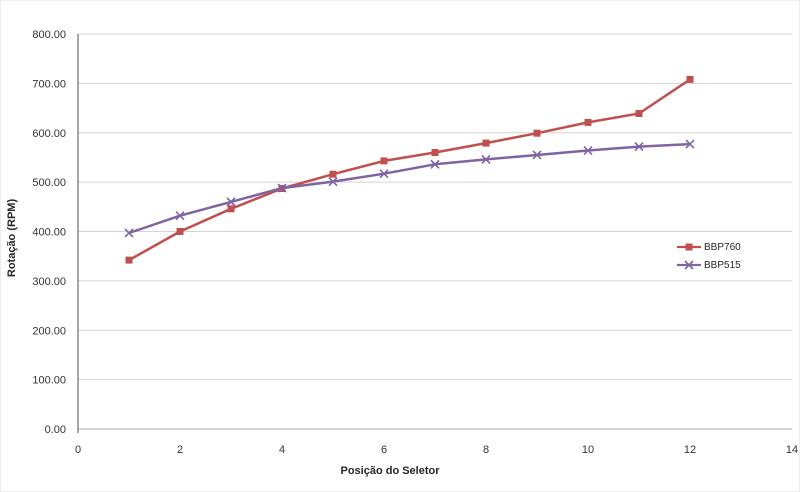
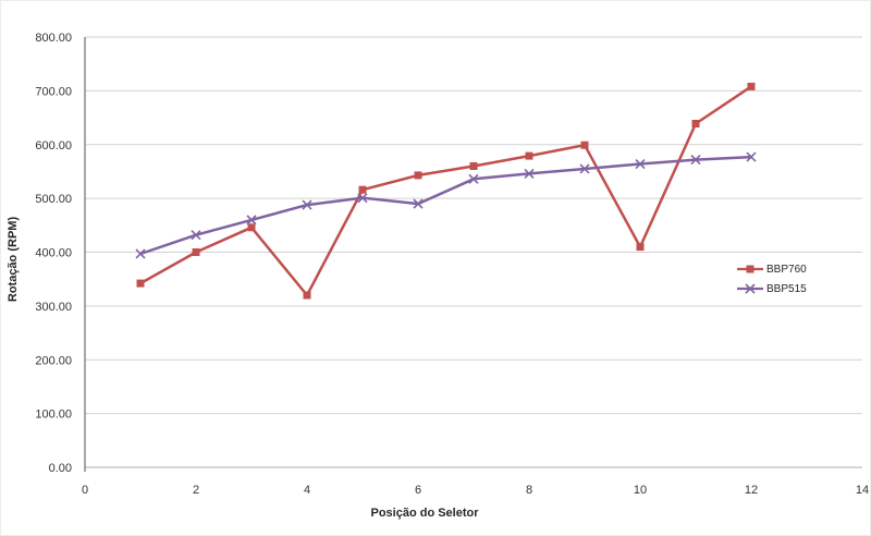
BBP760/4: 490 -> 320
BBP515/6: 520 -> 490
BBP760/10: 620 -> 410
